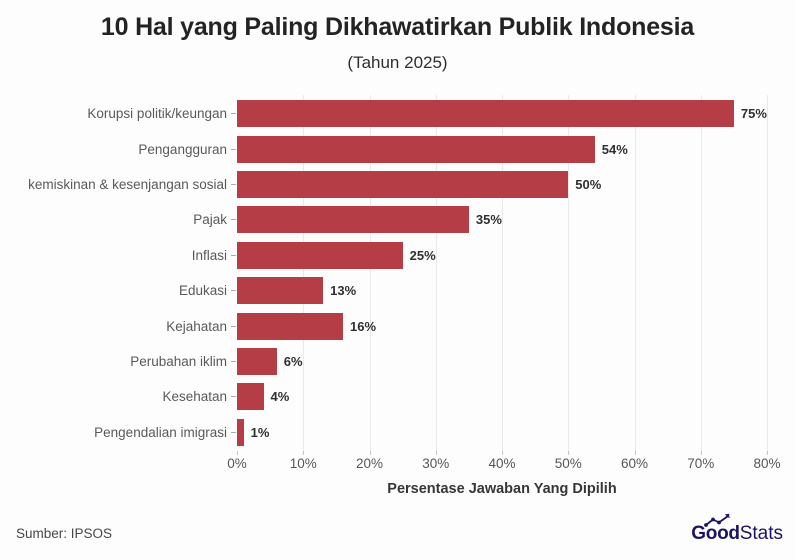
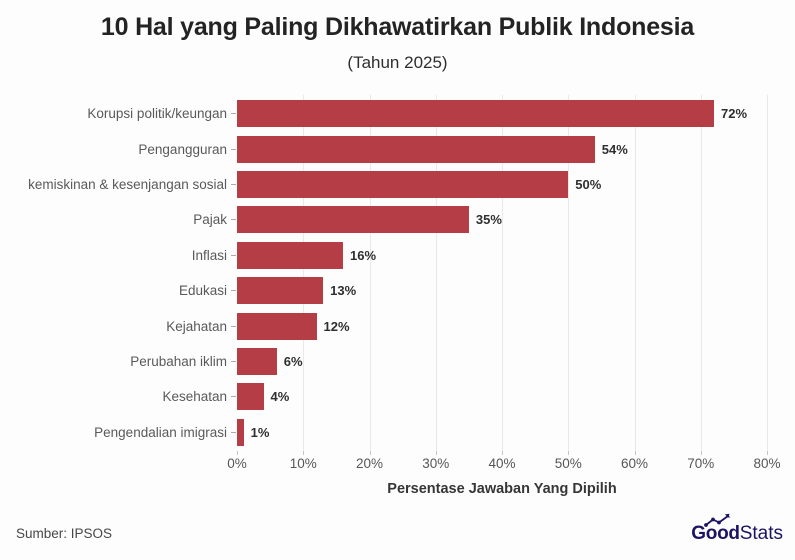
Korupsi politik/keungan: 75% -> 72%
Inflasi: 25% -> 16%
Kejahatan: 16% -> 12%
